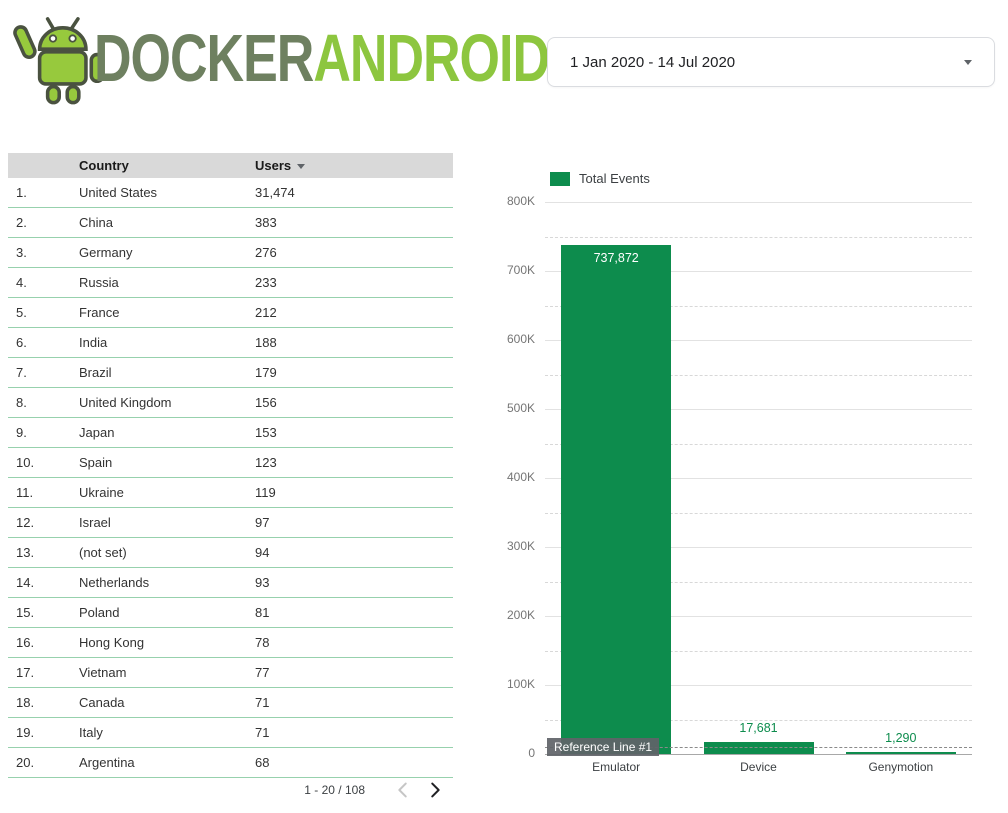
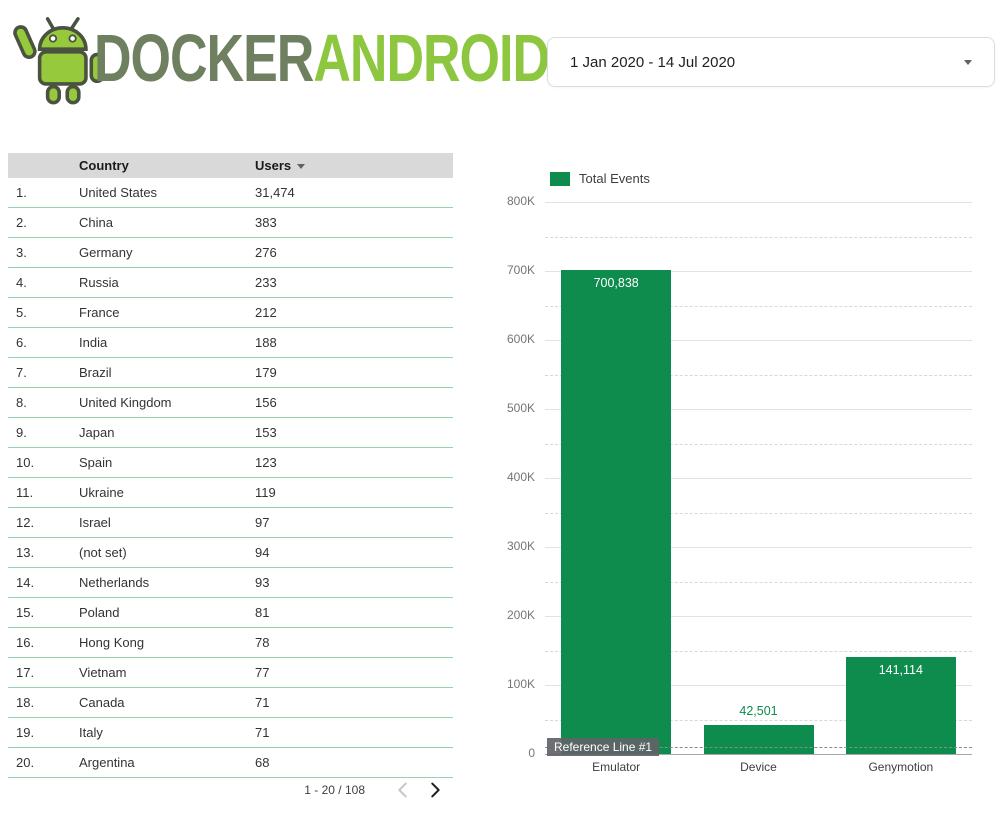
Emulator: 737,872 -> 700,838
Device: 17,681 -> 42,501
Genymotion: 1,290 -> 141,114
